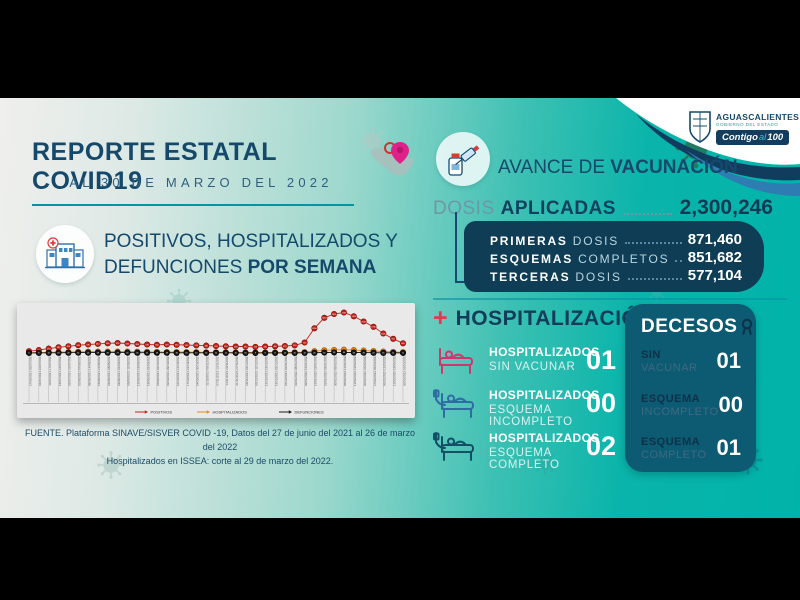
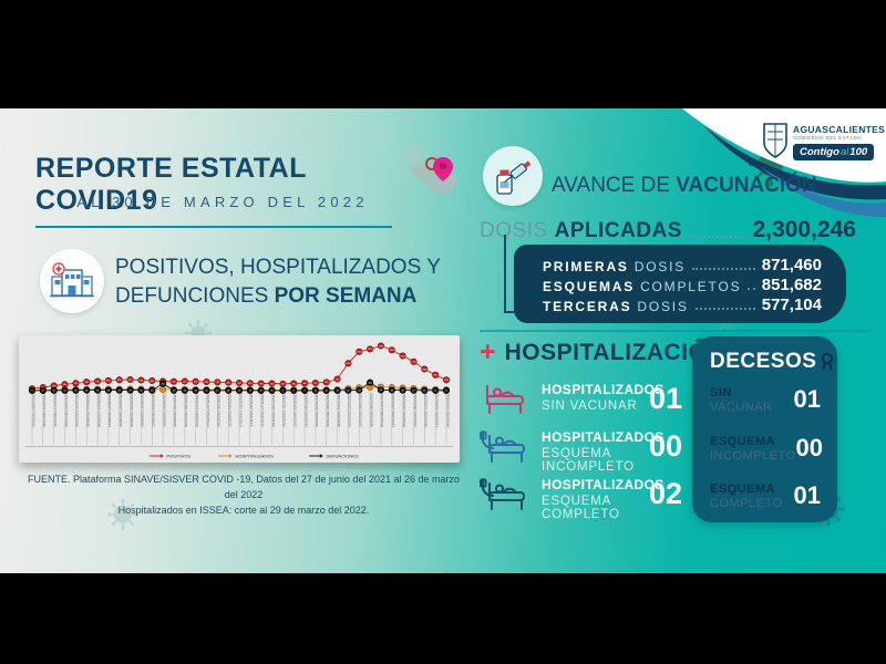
DEFUNCIONES/19/09/2021-25/09/2021: 21 -> 421
POSITIVOS/30/01/2022-05/02/2022: 2600 -> 2510
DEFUNCIONES/30/01/2022-05/02/2022: 38 -> 496
